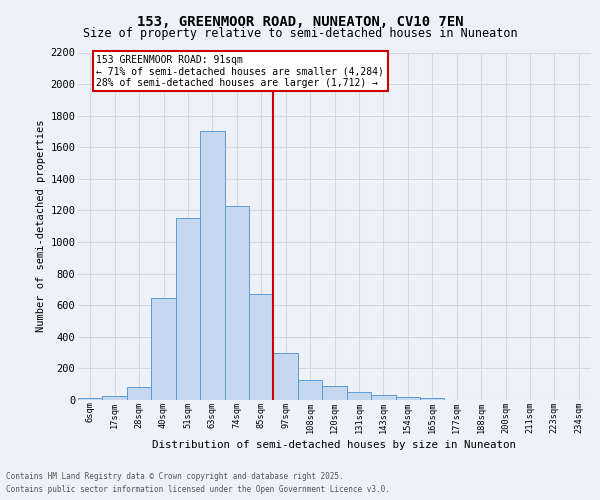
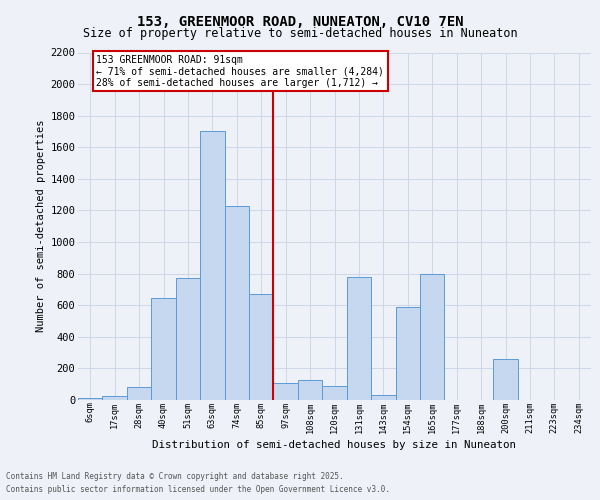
51sqm: 1150 -> 770
97sqm: 300 -> 110
131sqm: 50 -> 780
154sqm: 20 -> 590
165sqm: 10 -> 800
200sqm: 0 -> 260
